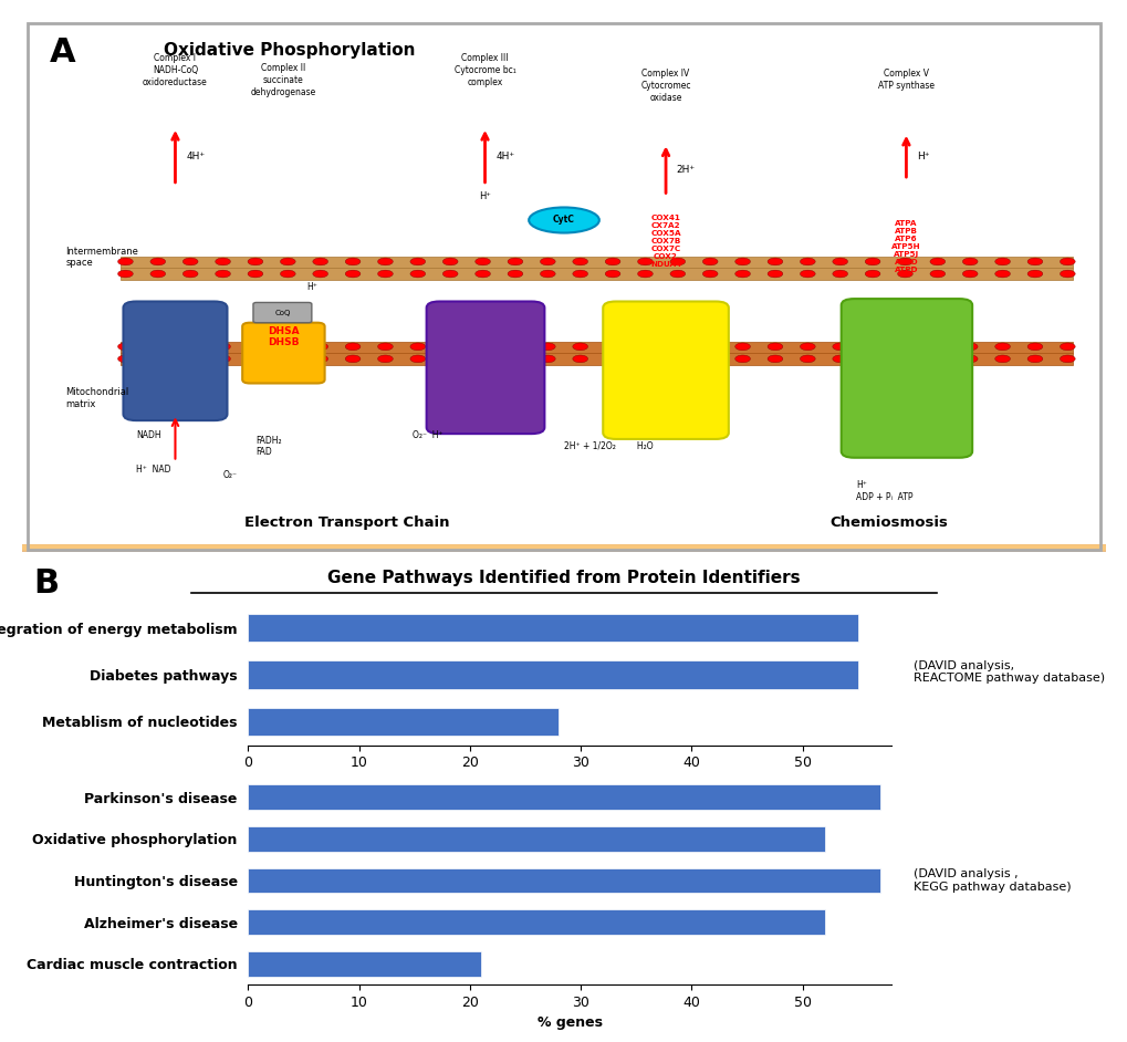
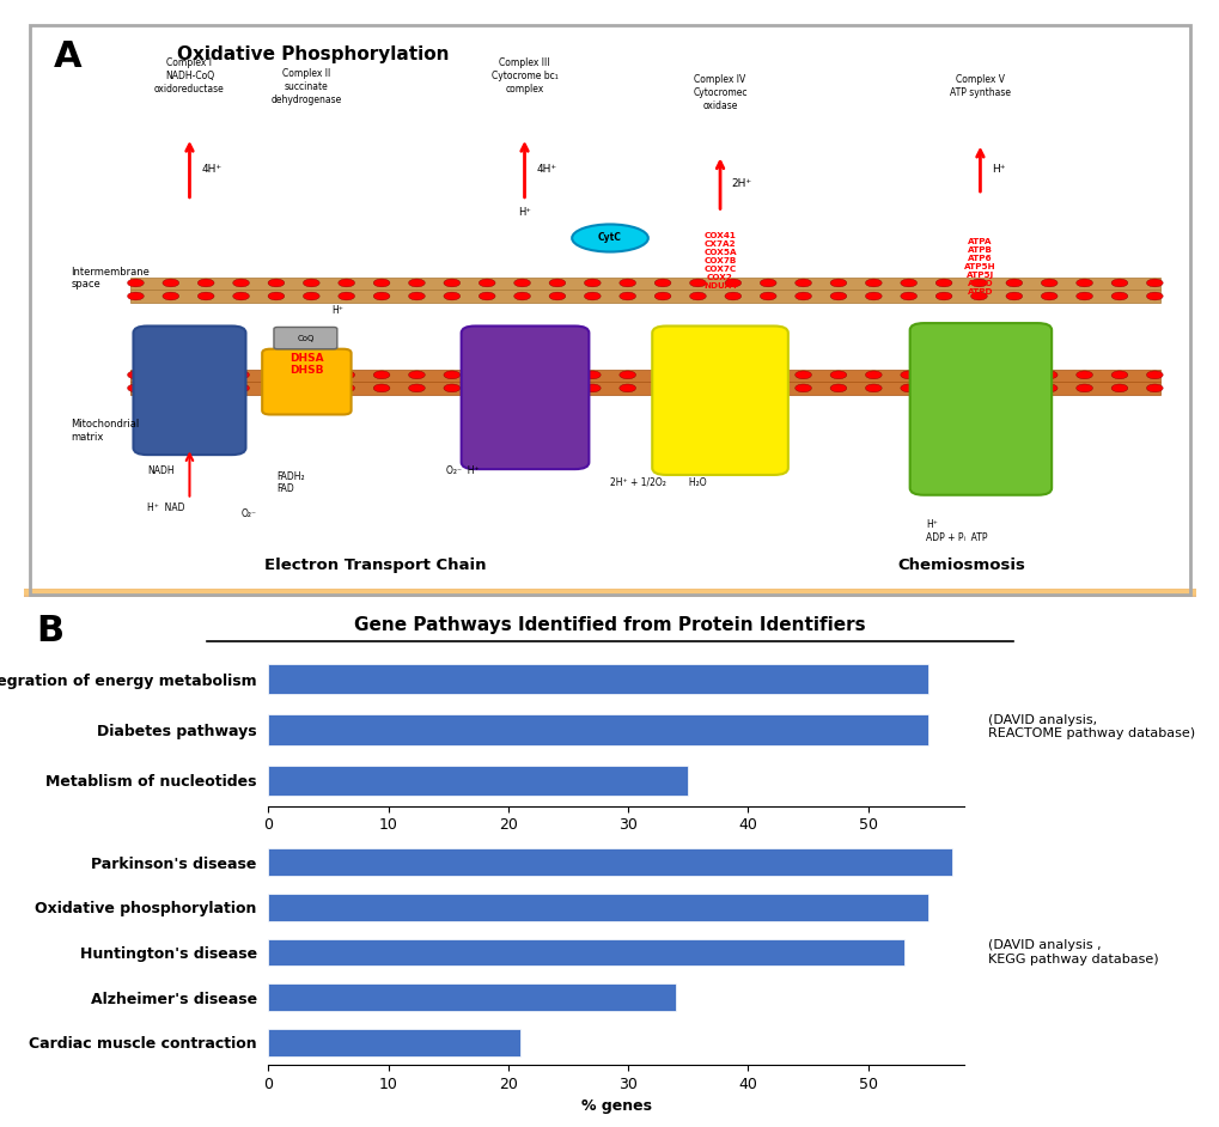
Metablism of nucleotides: 28 -> 35
Oxidative phosphorylation: 52 -> 55
Huntington's disease: 57 -> 53
Alzheimer's disease: 52 -> 34
